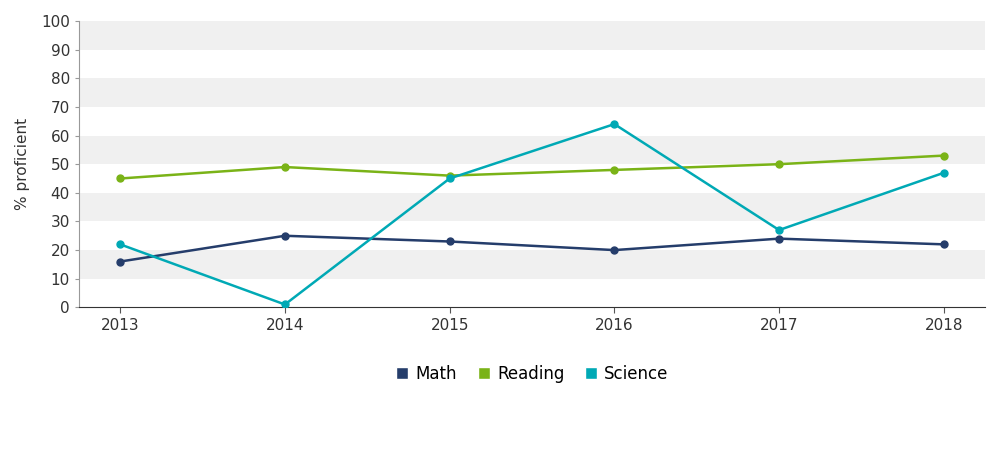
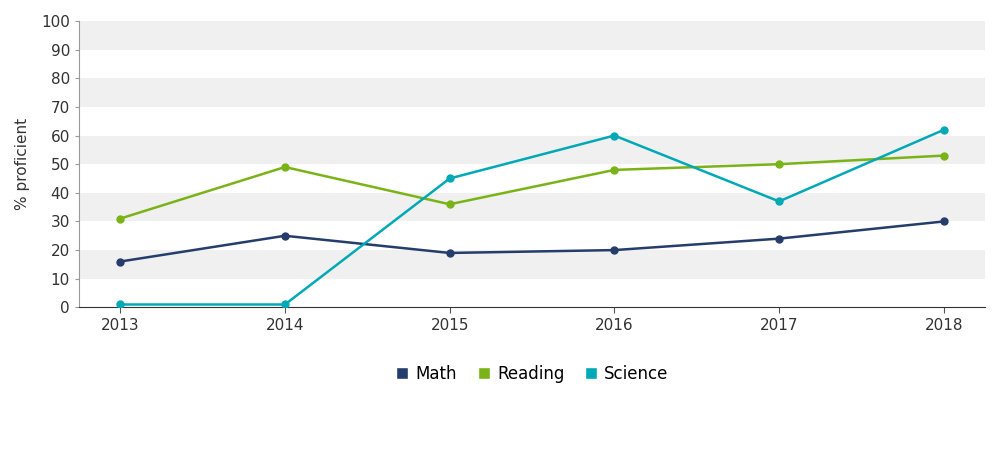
Reading/2013: 45 -> 31
Science/2013: 22 -> 1
Math/2015: 23 -> 19
Reading/2015: 46 -> 36
Science/2016: 64 -> 60
Science/2017: 27 -> 37
Math/2018: 22 -> 30
Science/2018: 47 -> 62
